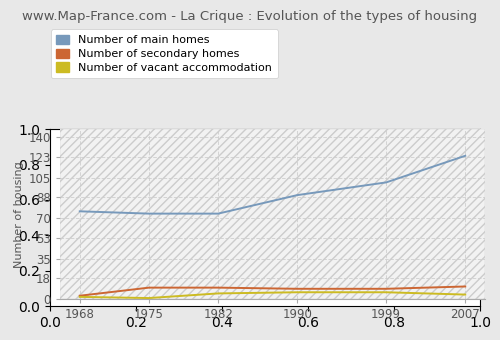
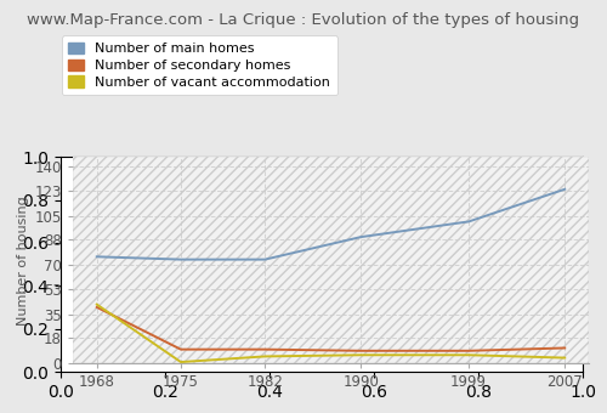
Number of secondary homes/1968: 3 -> 40
Number of vacant accommodation/1968: 2 -> 42
